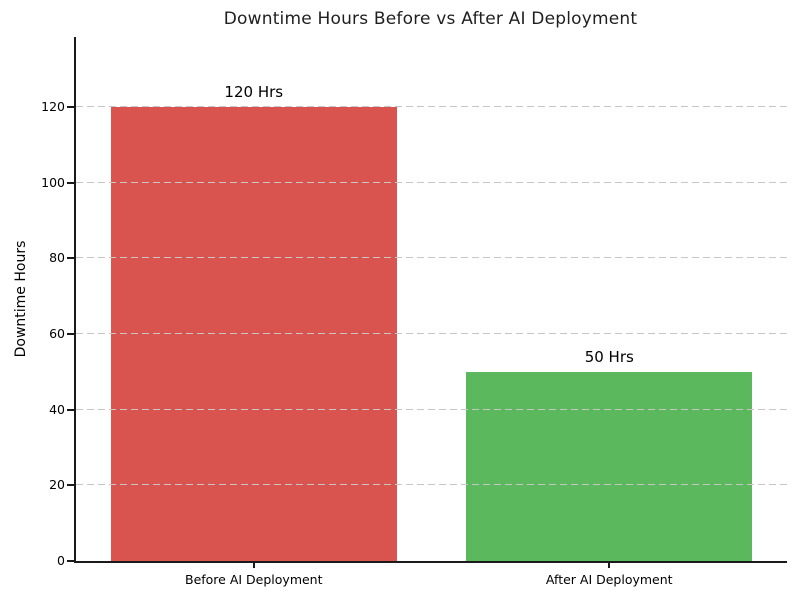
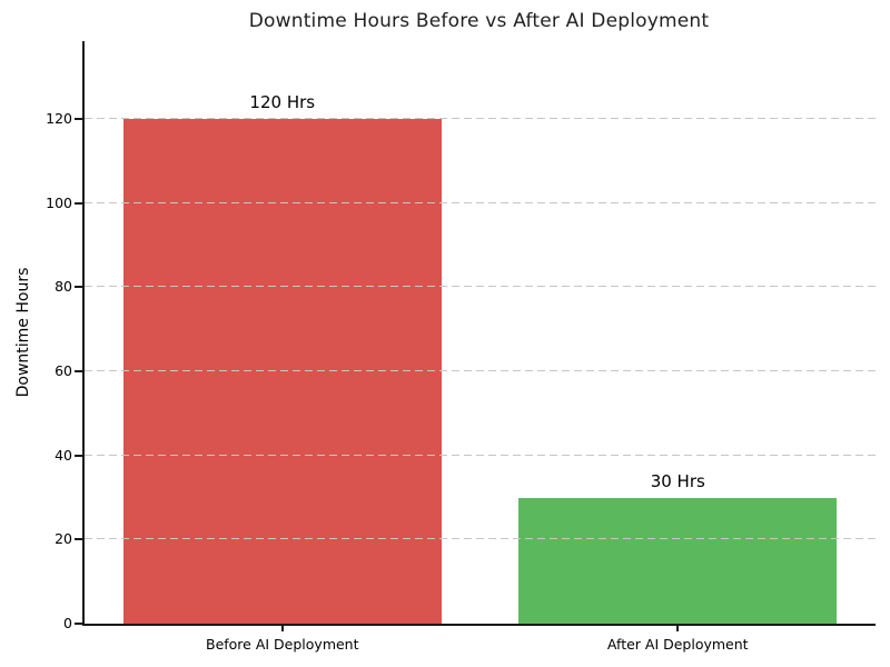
After AI Deployment: 50 -> 30
